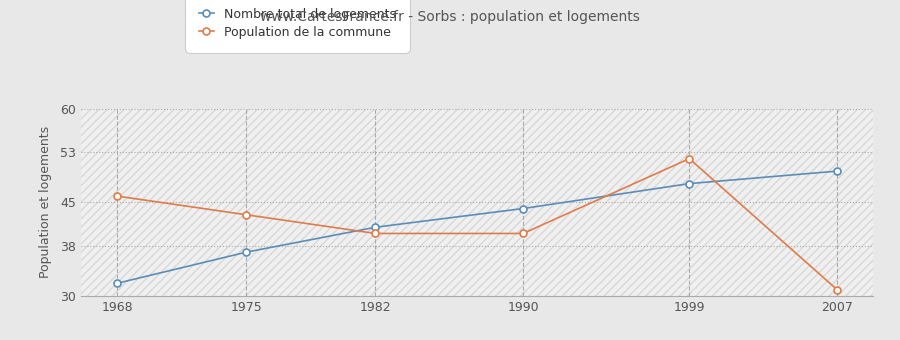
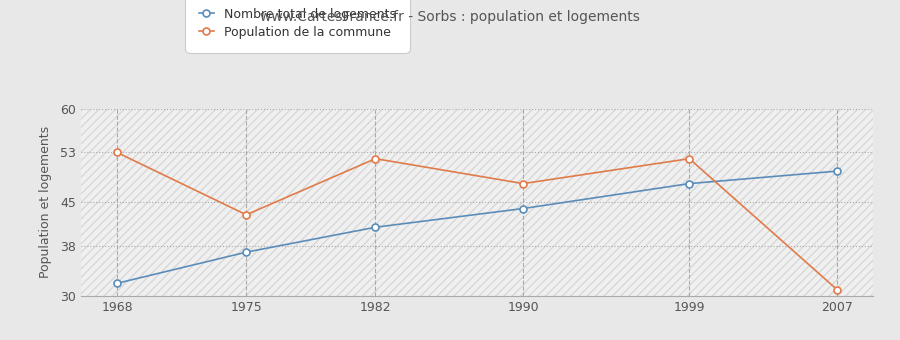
Population de la commune/1968: 46 -> 53
Population de la commune/1982: 40 -> 52
Population de la commune/1990: 40 -> 48
